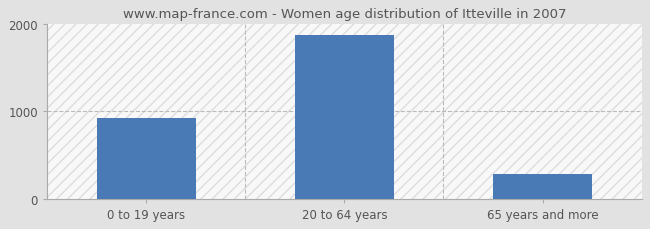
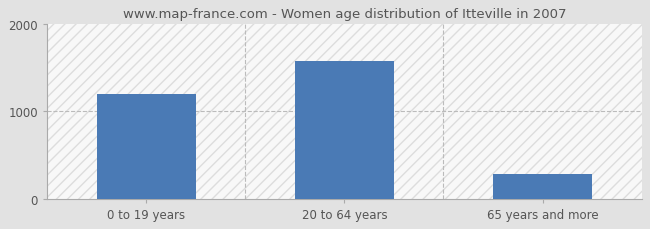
0 to 19 years: 920 -> 1200
20 to 64 years: 1880 -> 1580
